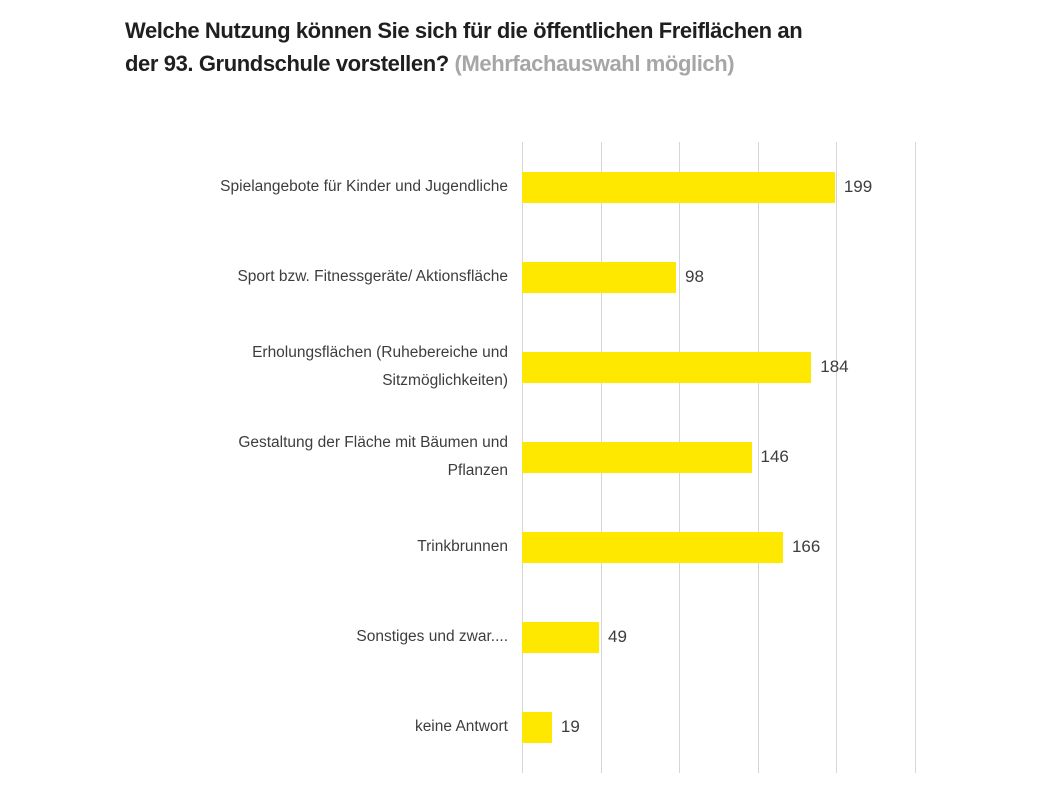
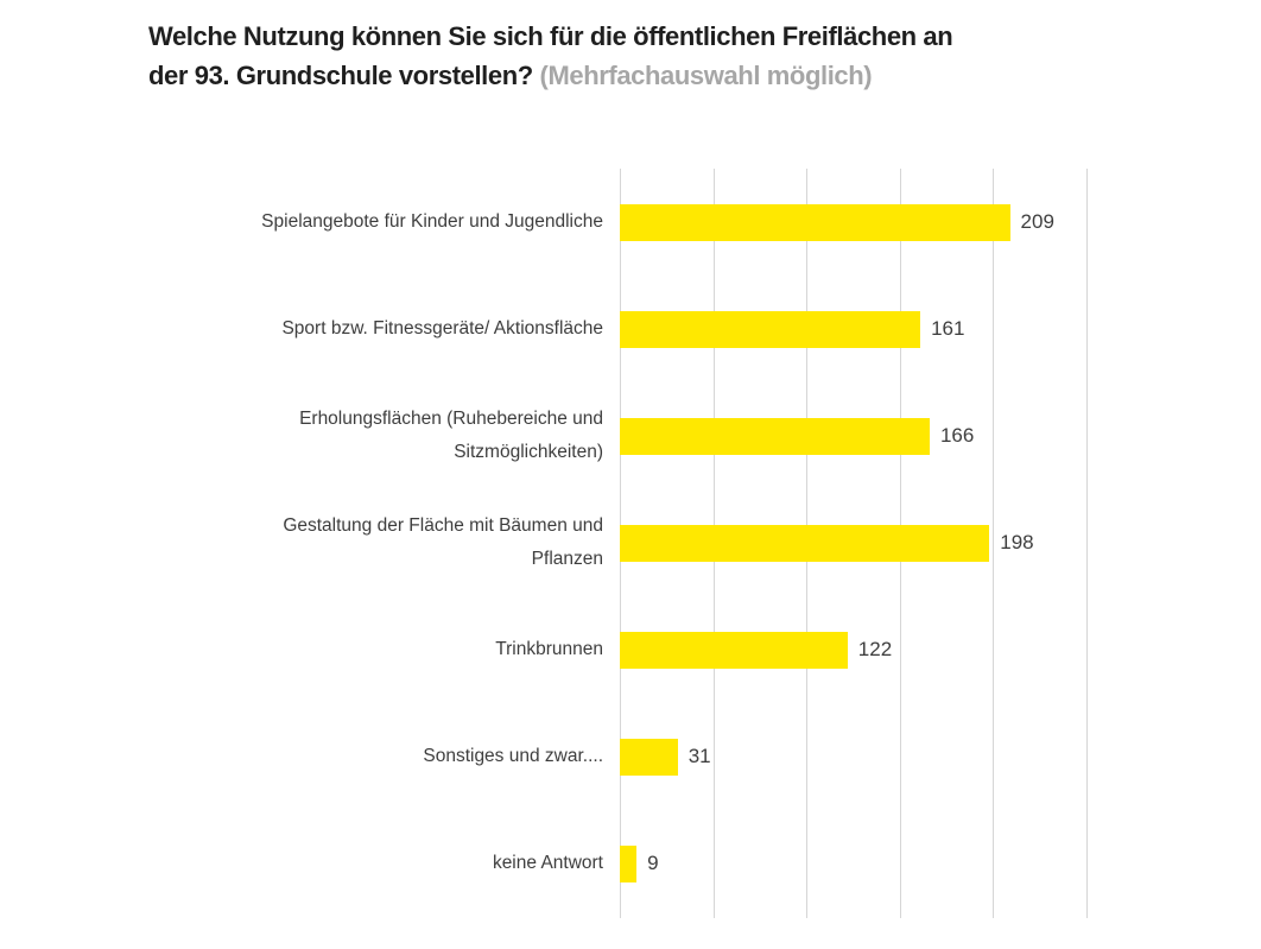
Spielangebote für Kinder und Jugendliche: 199 -> 209
Sport bzw. Fitnessgeräte/ Aktionsfläche: 98 -> 161
Erholungsflächen (Ruhebereiche und Sitzmöglichkeiten): 184 -> 166
Gestaltung der Fläche mit Bäumen und Pflanzen: 146 -> 198
Trinkbrunnen: 166 -> 122
Sonstiges und zwar....: 49 -> 31
keine Antwort: 19 -> 9
